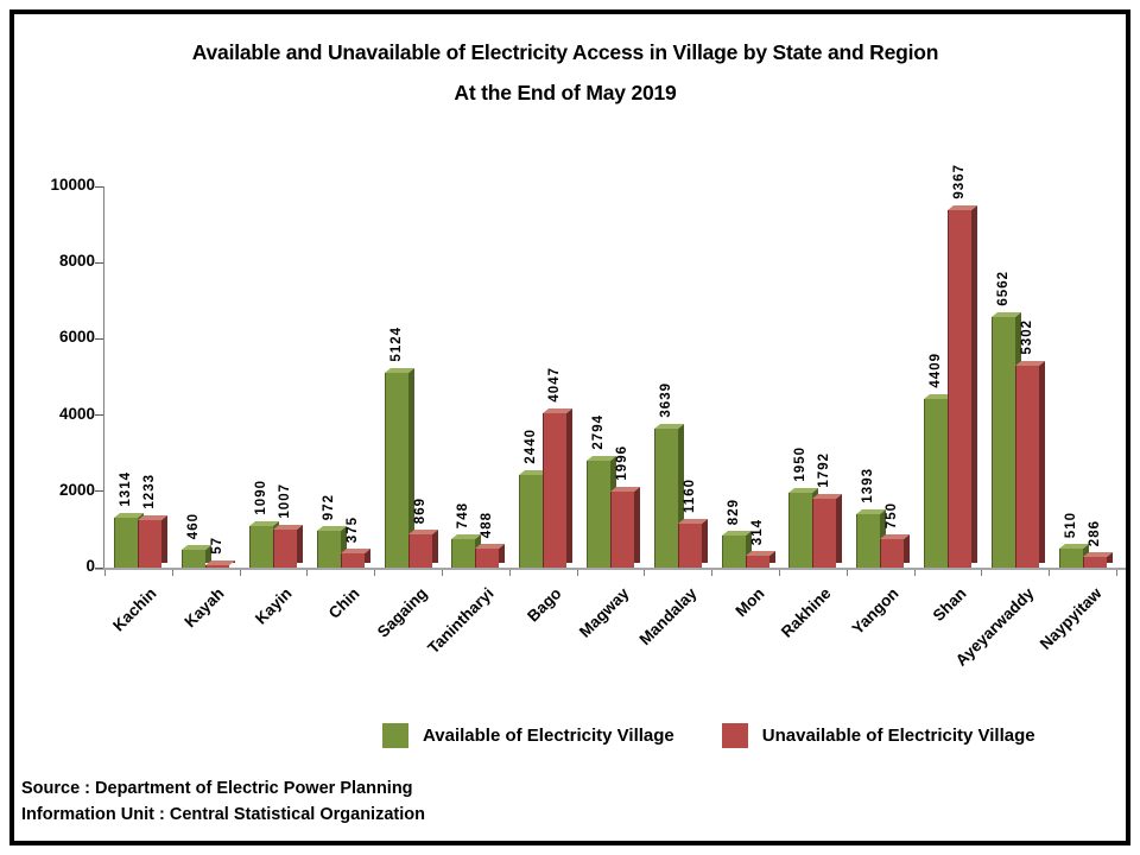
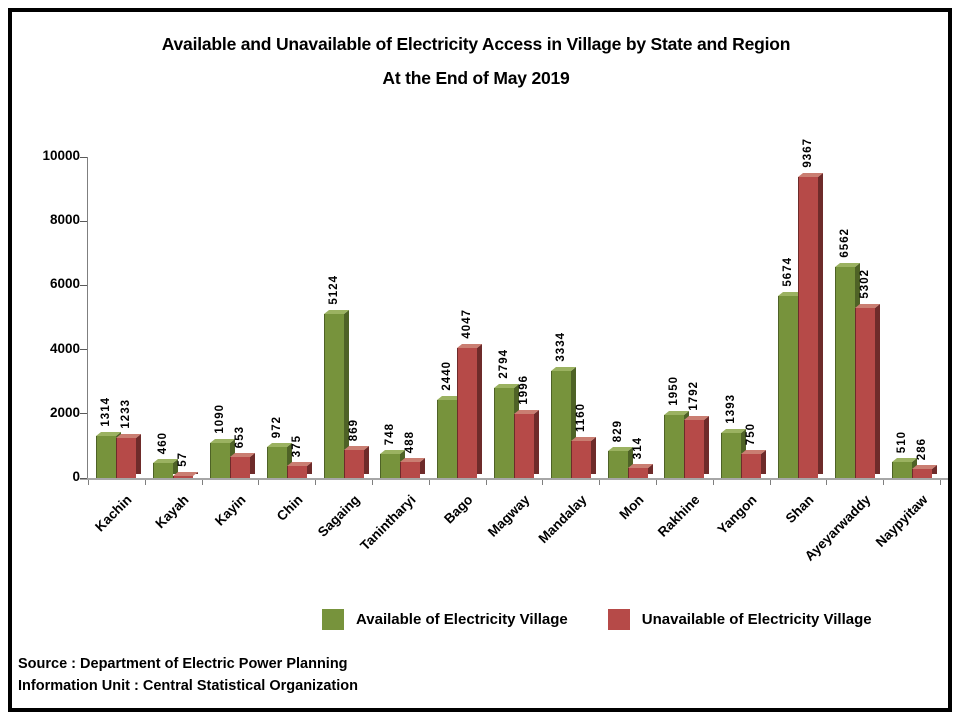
Unavailable of Electricity Village/Kayin: 1007 -> 653
Available of Electricity Village/Mandalay: 3639 -> 3334
Available of Electricity Village/Shan: 4409 -> 5674
